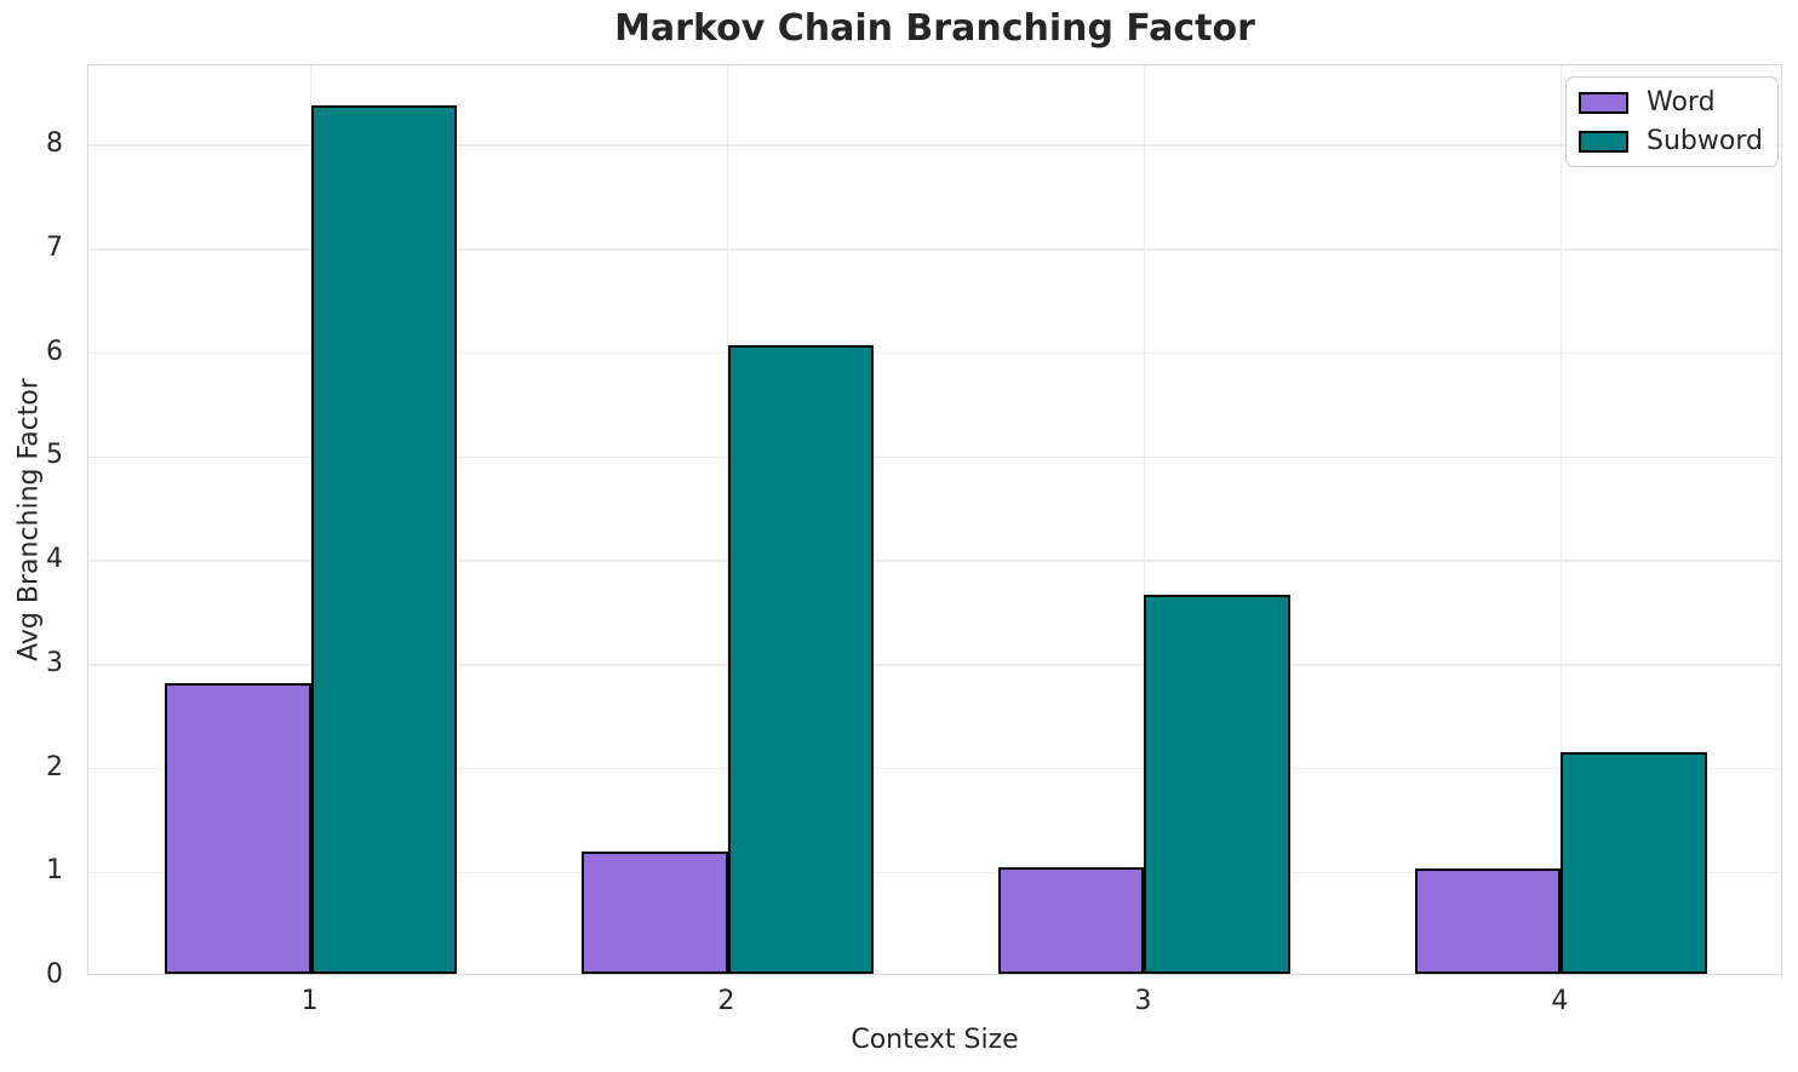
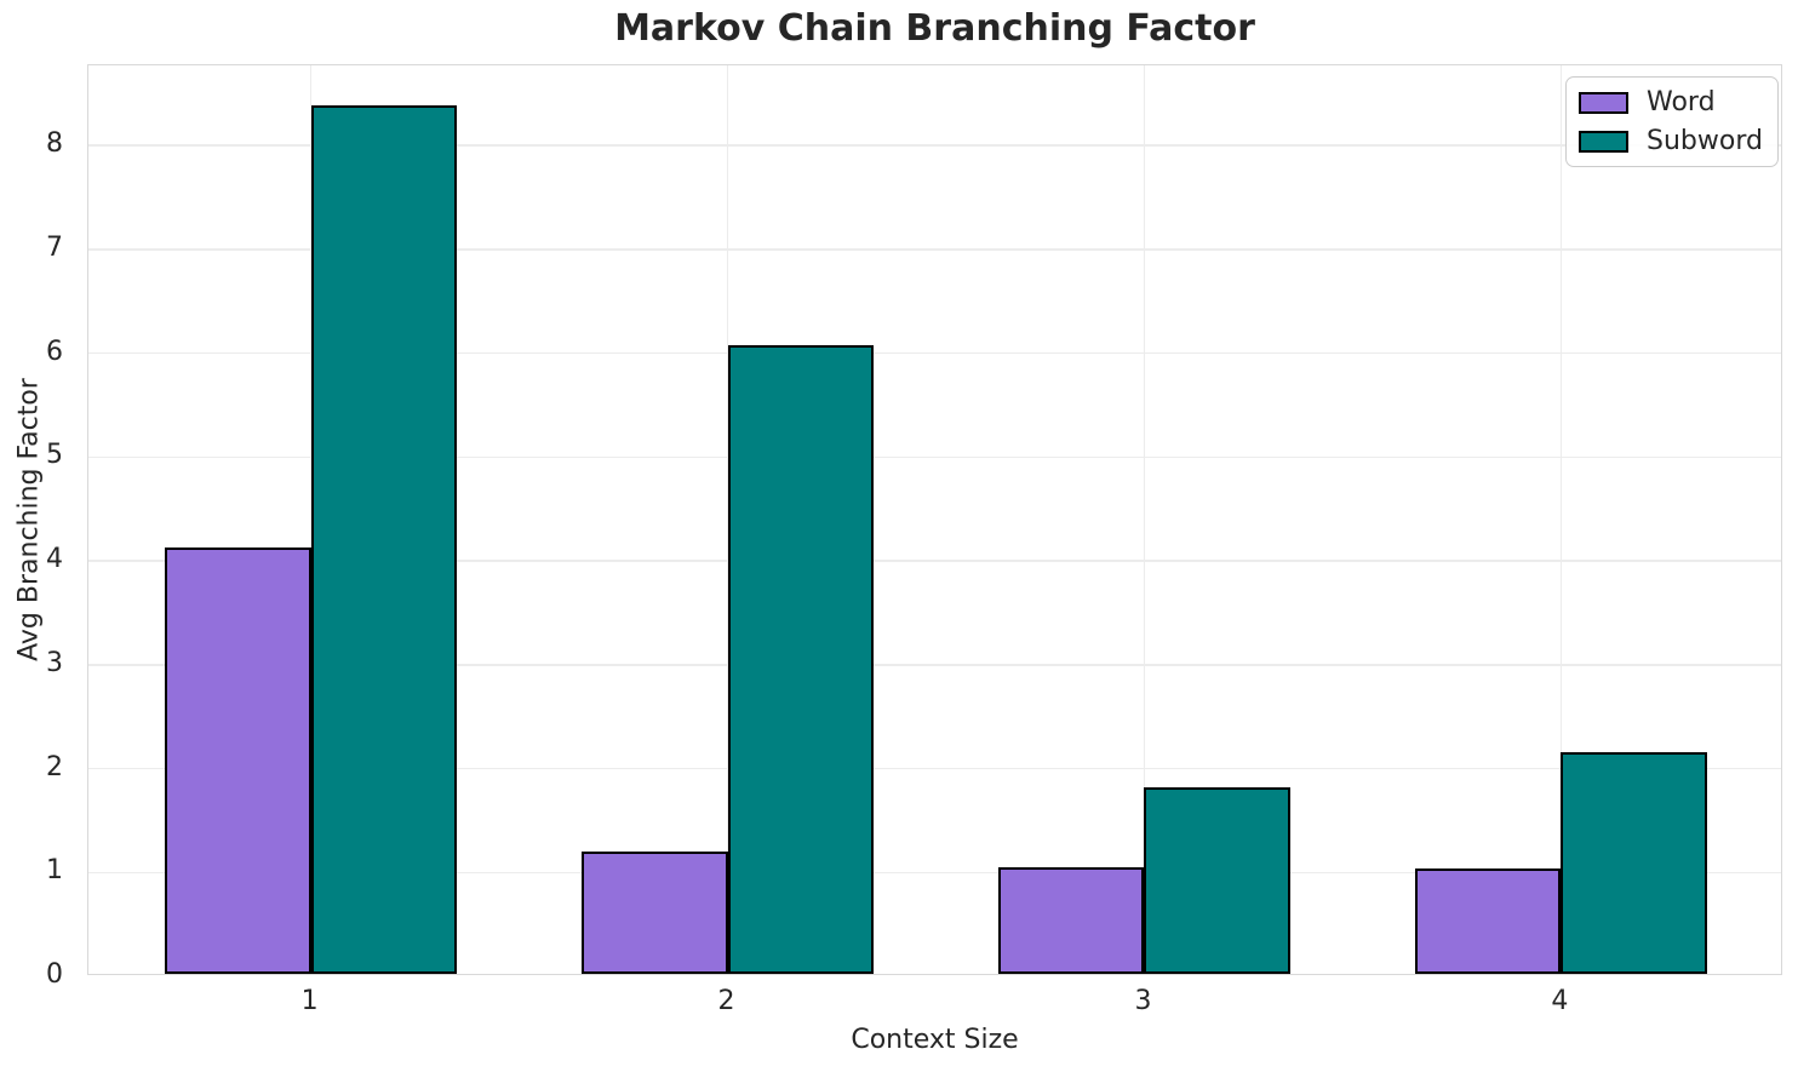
Word/1: 2.8 -> 4.1
Subword/3: 3.6 -> 1.8
